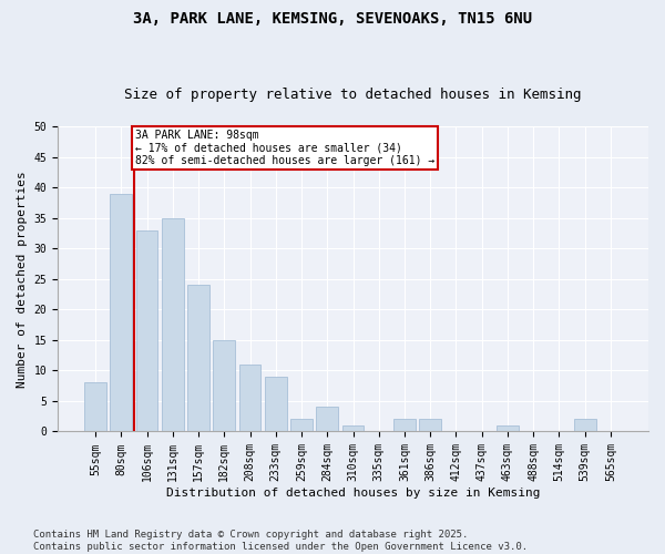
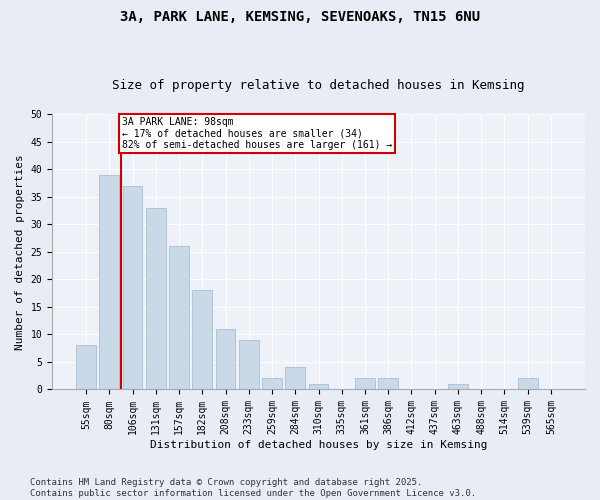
106sqm: 33 -> 37
131sqm: 35 -> 33
157sqm: 24 -> 26
182sqm: 15 -> 18
